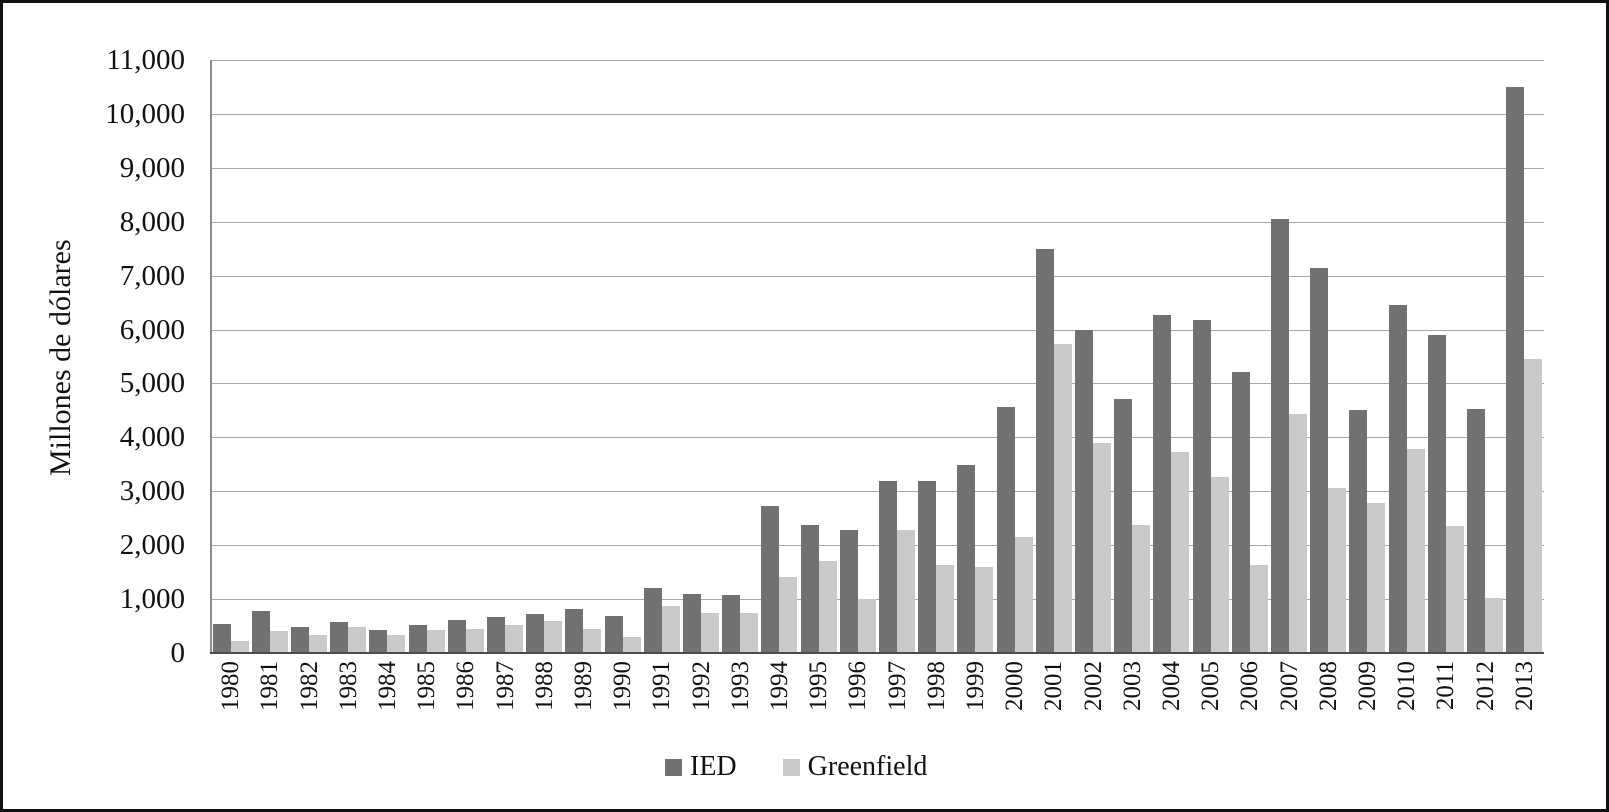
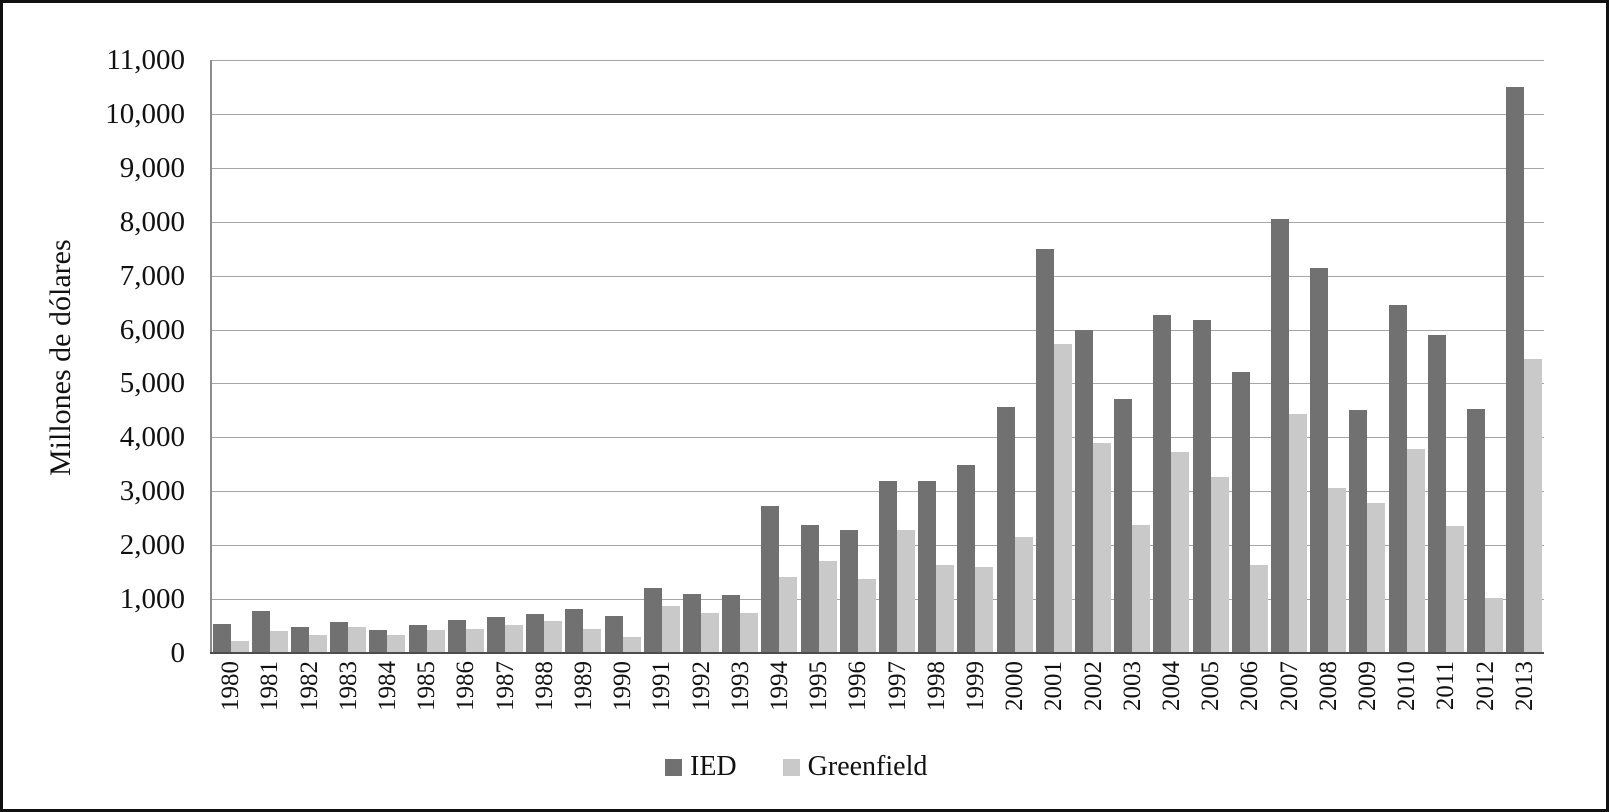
Greenfield/1996: 1000 -> 1400
